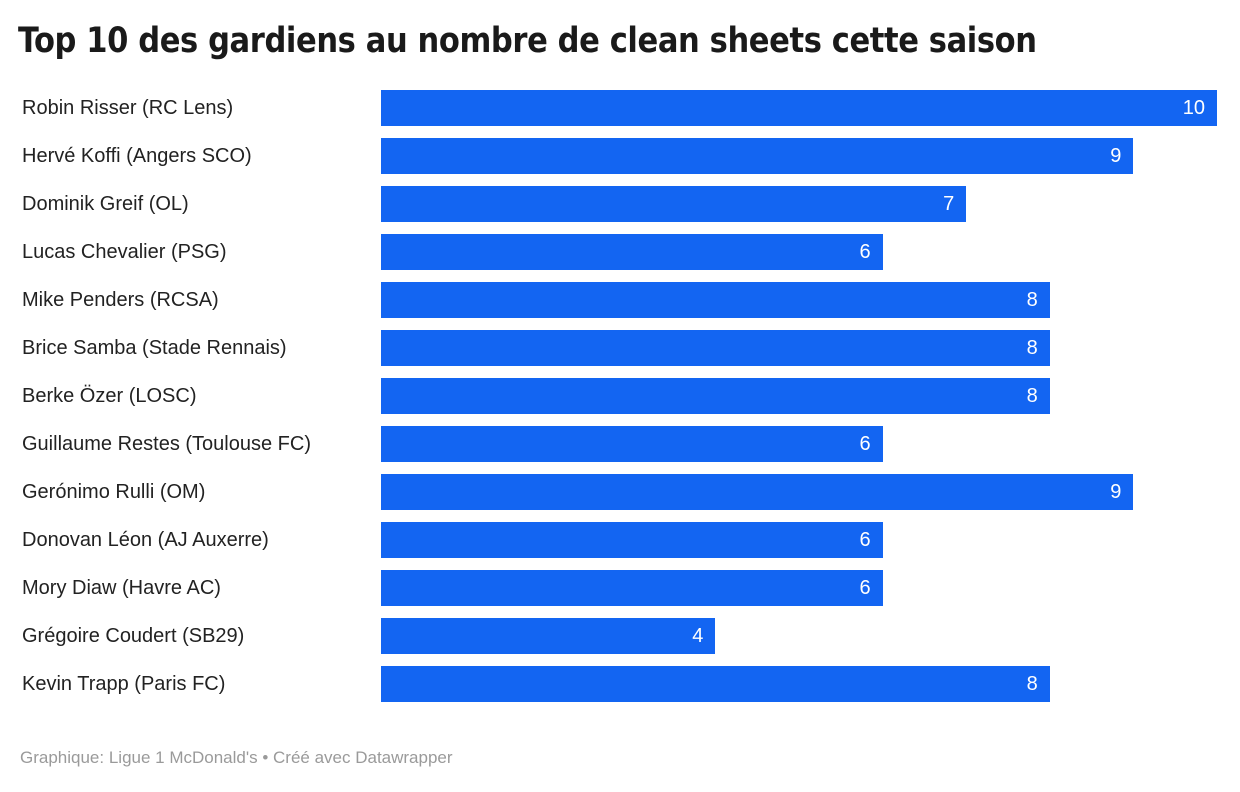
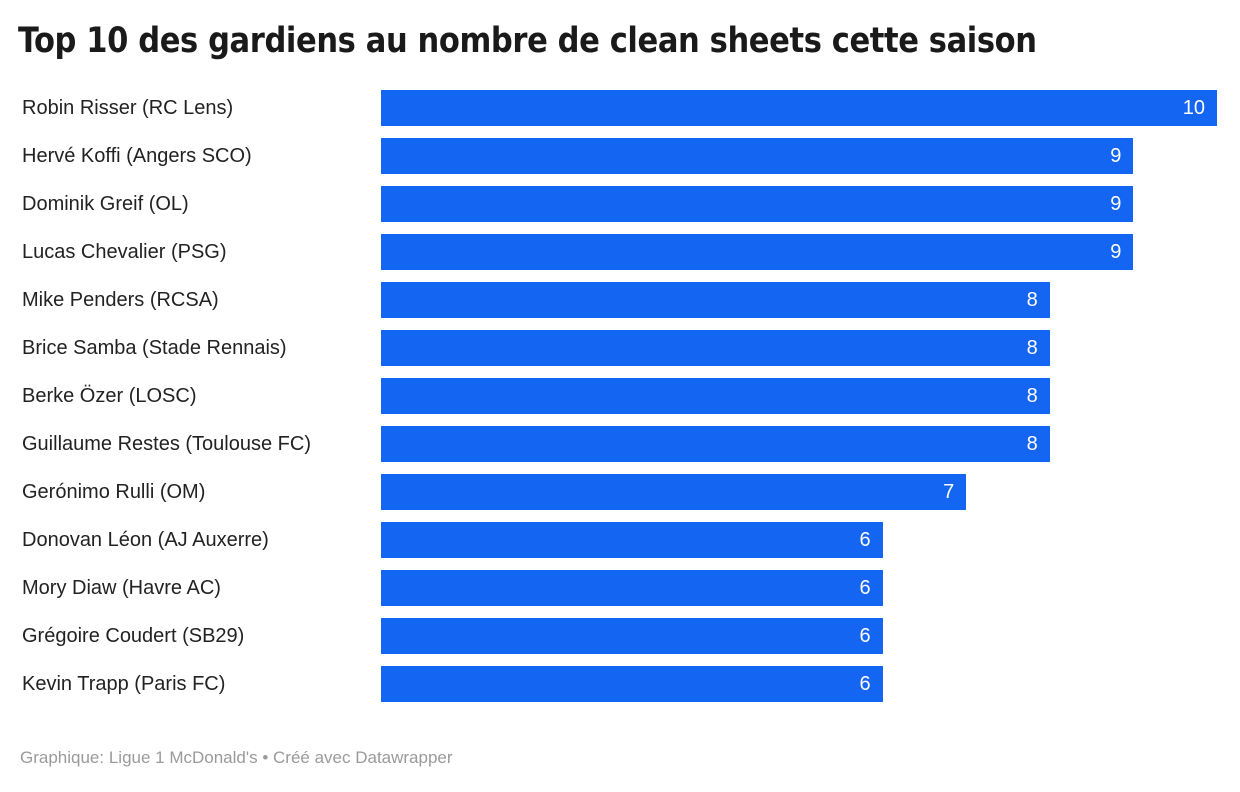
Dominik Greif (OL): 7 -> 9
Lucas Chevalier (PSG): 6 -> 9
Guillaume Restes (Toulouse FC): 6 -> 8
Gerónimo Rulli (OM): 9 -> 7
Grégoire Coudert (SB29): 4 -> 6
Kevin Trapp (Paris FC): 8 -> 6
